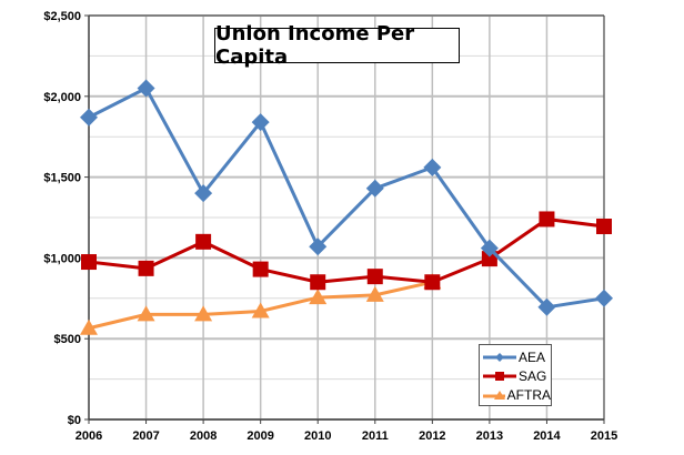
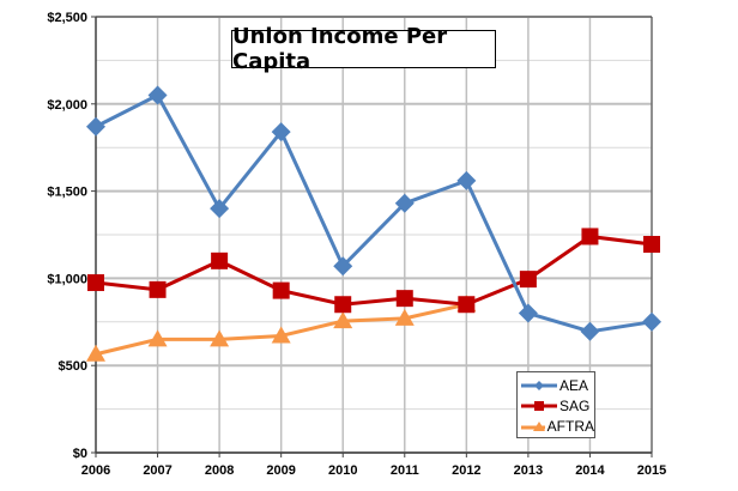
AEA/2013: $1060 -> $800
